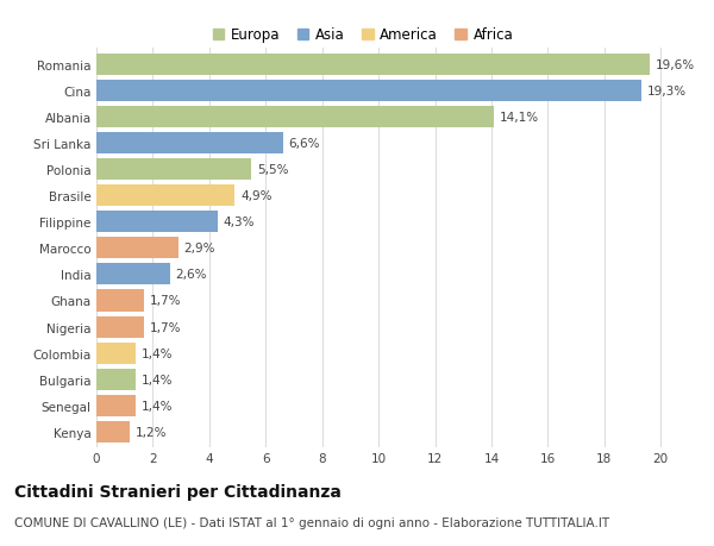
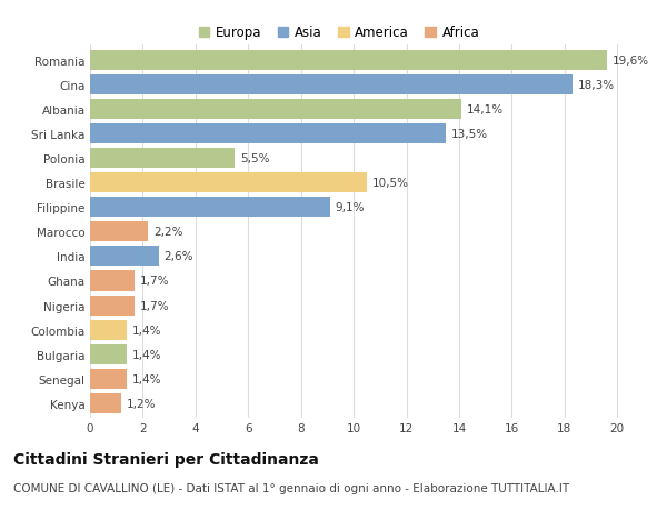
Cina: 19,3% -> 18,3%
Sri Lanka: 6,6% -> 13,5%
Brasile: 4,9% -> 10,5%
Filippine: 4,3% -> 9,1%
Marocco: 2,9% -> 2,2%
